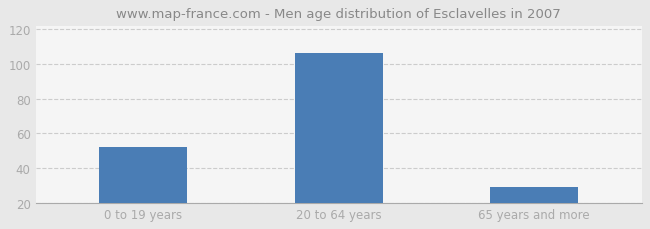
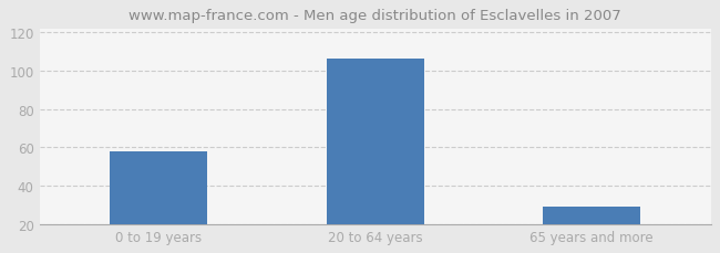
0 to 19 years: 52 -> 58
